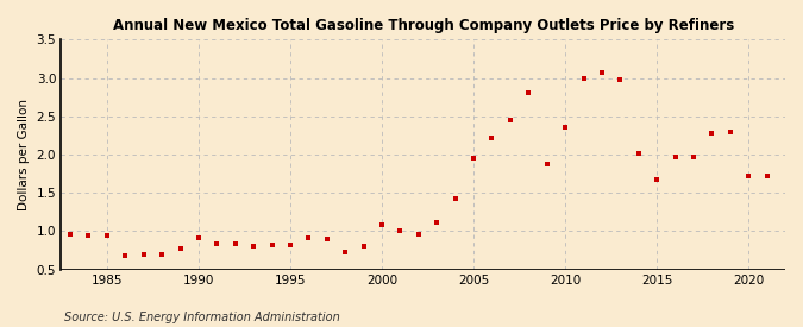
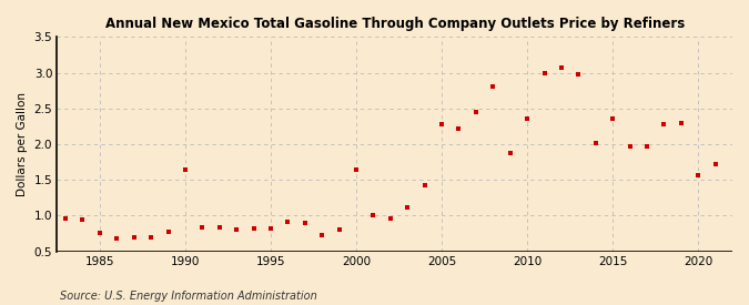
1985: 0.94 -> 0.76
1990: 0.91 -> 1.64
2000: 1.09 -> 1.64
2005: 1.95 -> 2.28
2015: 1.67 -> 2.36
2020: 1.72 -> 1.56
